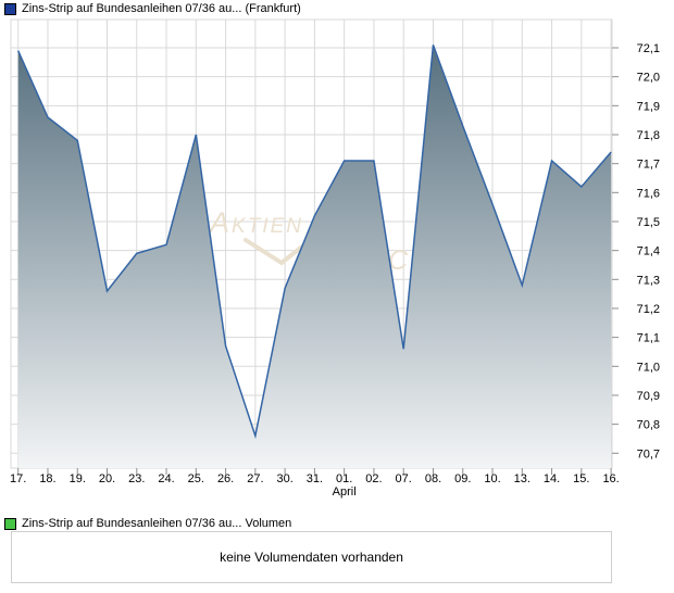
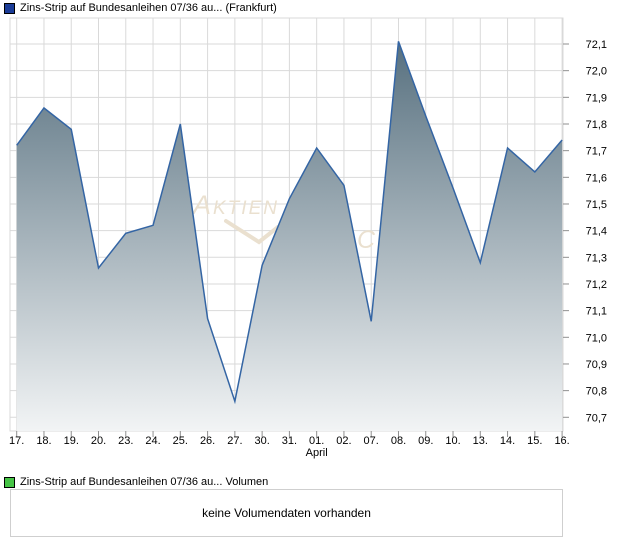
17.: 72,09 -> 71,72
02.: 71,71 -> 71,57
